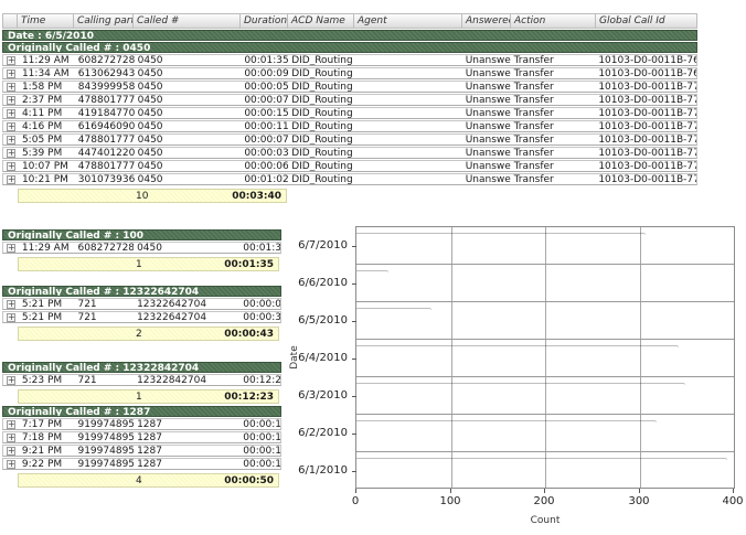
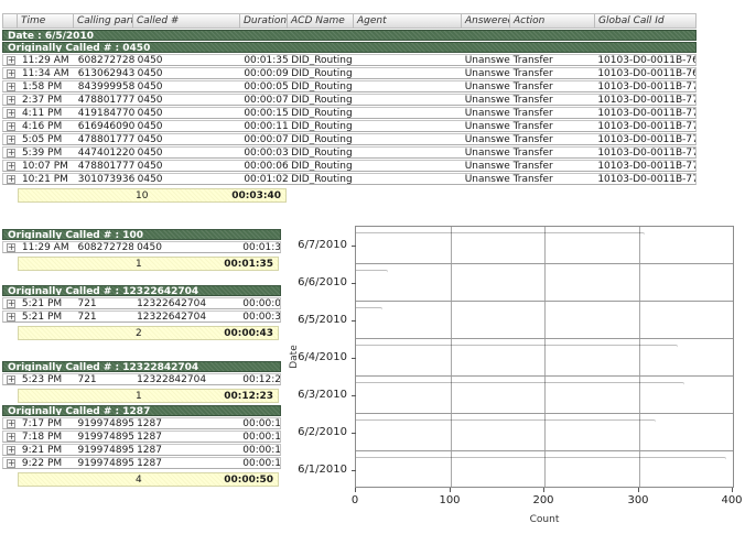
6/5/2010: 80 -> 30
